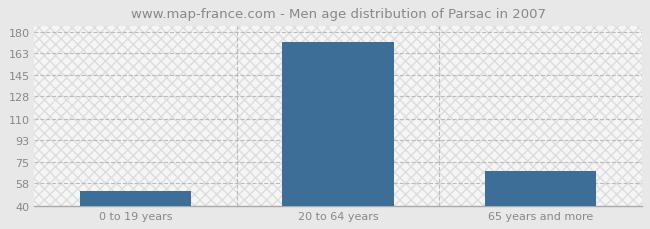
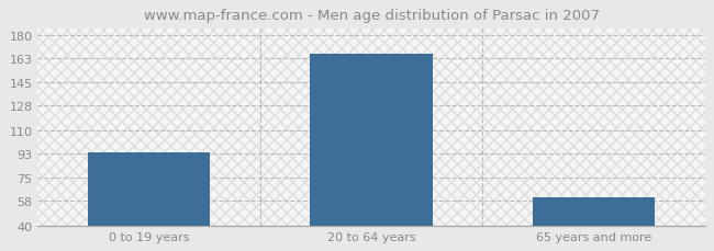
0 to 19 years: 52 -> 94
20 to 64 years: 172 -> 166
65 years and more: 68 -> 61
